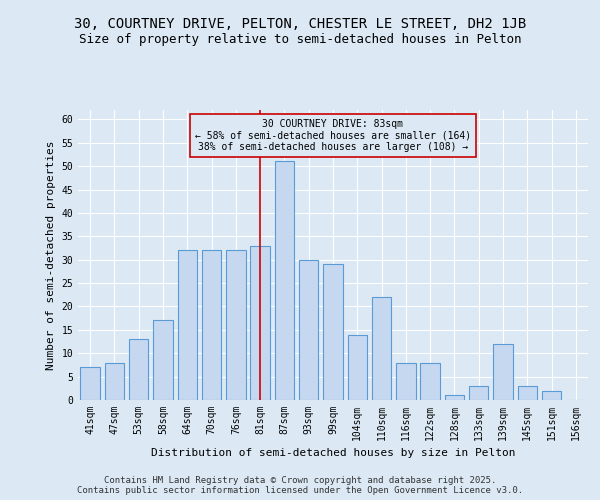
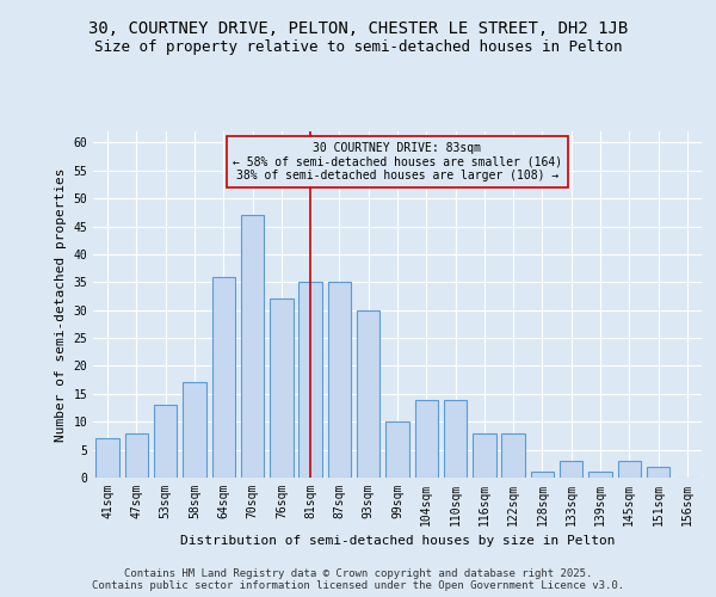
64sqm: 32 -> 36
70sqm: 32 -> 47
81sqm: 33 -> 35
87sqm: 51 -> 35
99sqm: 29 -> 10
110sqm: 22 -> 14
139sqm: 12 -> 1
